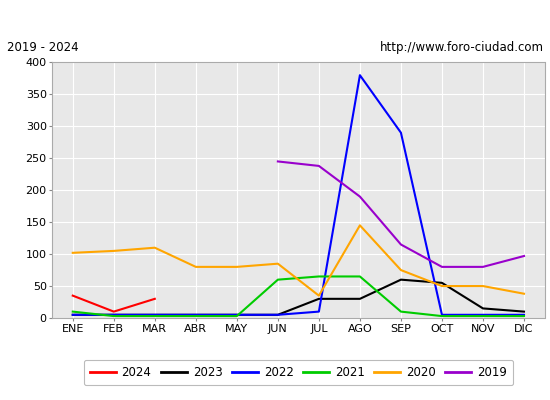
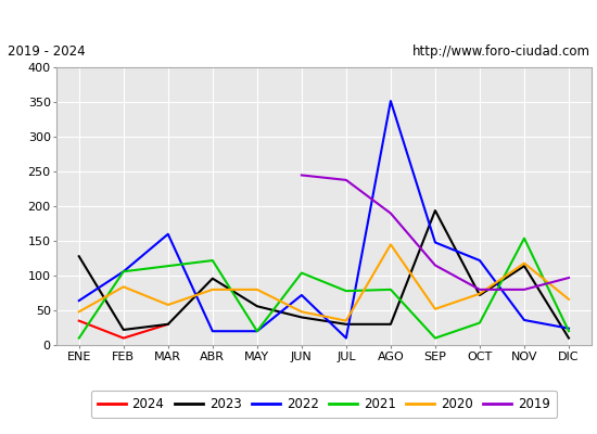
2023/ENE: 5 -> 128
2022/ENE: 5 -> 64
2020/ENE: 102 -> 48
2023/FEB: 5 -> 22
2022/FEB: 5 -> 106
2021/FEB: 3 -> 106
2020/FEB: 105 -> 84
2023/MAR: 5 -> 30
2022/MAR: 5 -> 160
2021/MAR: 3 -> 114
2020/MAR: 110 -> 58
2023/ABR: 5 -> 96
2022/ABR: 5 -> 20
2021/ABR: 3 -> 122
2023/MAY: 5 -> 56
2022/MAY: 5 -> 20
2021/MAY: 3 -> 20
2023/JUN: 5 -> 40
2022/JUN: 5 -> 72
2021/JUN: 60 -> 104
2020/JUN: 85 -> 48
2021/JUL: 65 -> 78
2022/AGO: 380 -> 352
2021/AGO: 65 -> 80
2023/SEP: 60 -> 194
2022/SEP: 290 -> 148
2020/SEP: 75 -> 52
2023/OCT: 55 -> 72
2022/OCT: 5 -> 122
2021/OCT: 3 -> 32
2020/OCT: 50 -> 74
2023/NOV: 15 -> 114
2022/NOV: 5 -> 36
2021/NOV: 3 -> 154
2020/NOV: 50 -> 118
2022/DIC: 5 -> 24
2021/DIC: 3 -> 20
2020/DIC: 38 -> 66
